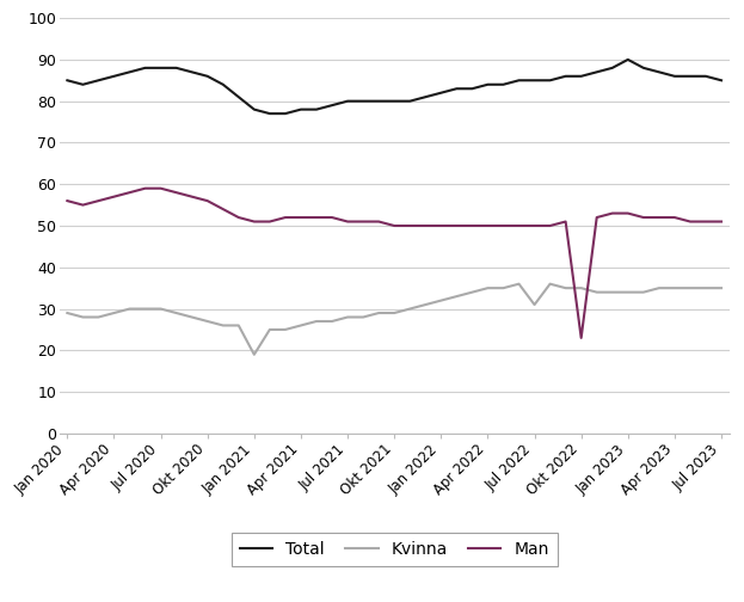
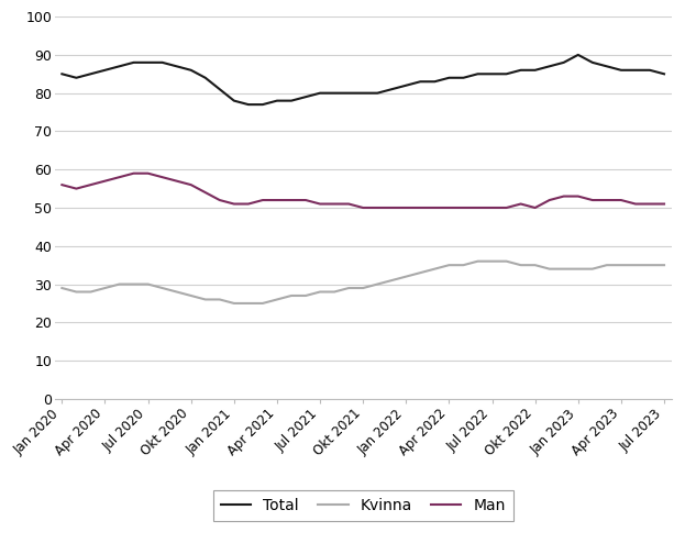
Kvinna/Jan 2021: 19 -> 25
Kvinna/Jul 2022: 31 -> 36
Man/Okt 2022: 23 -> 50
